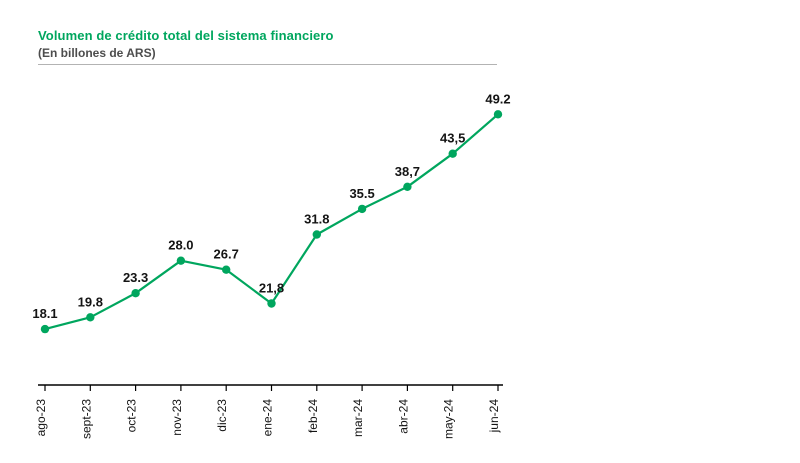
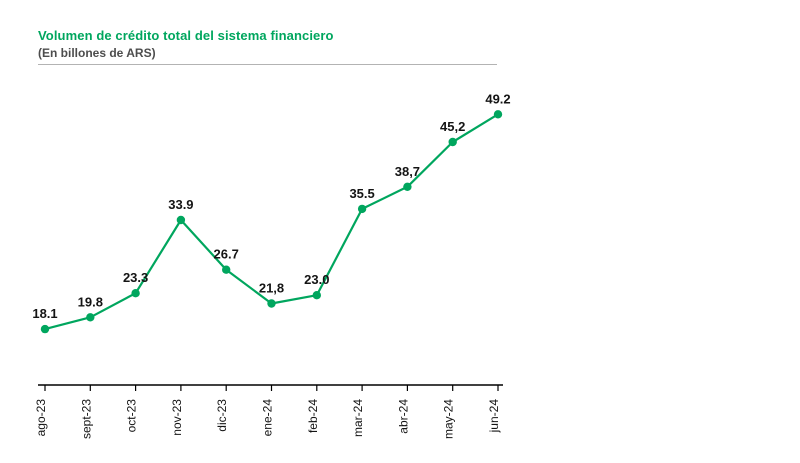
nov-23: 28.0 -> 33.9
feb-24: 31.8 -> 23.0
may-24: 43,5 -> 45,2
